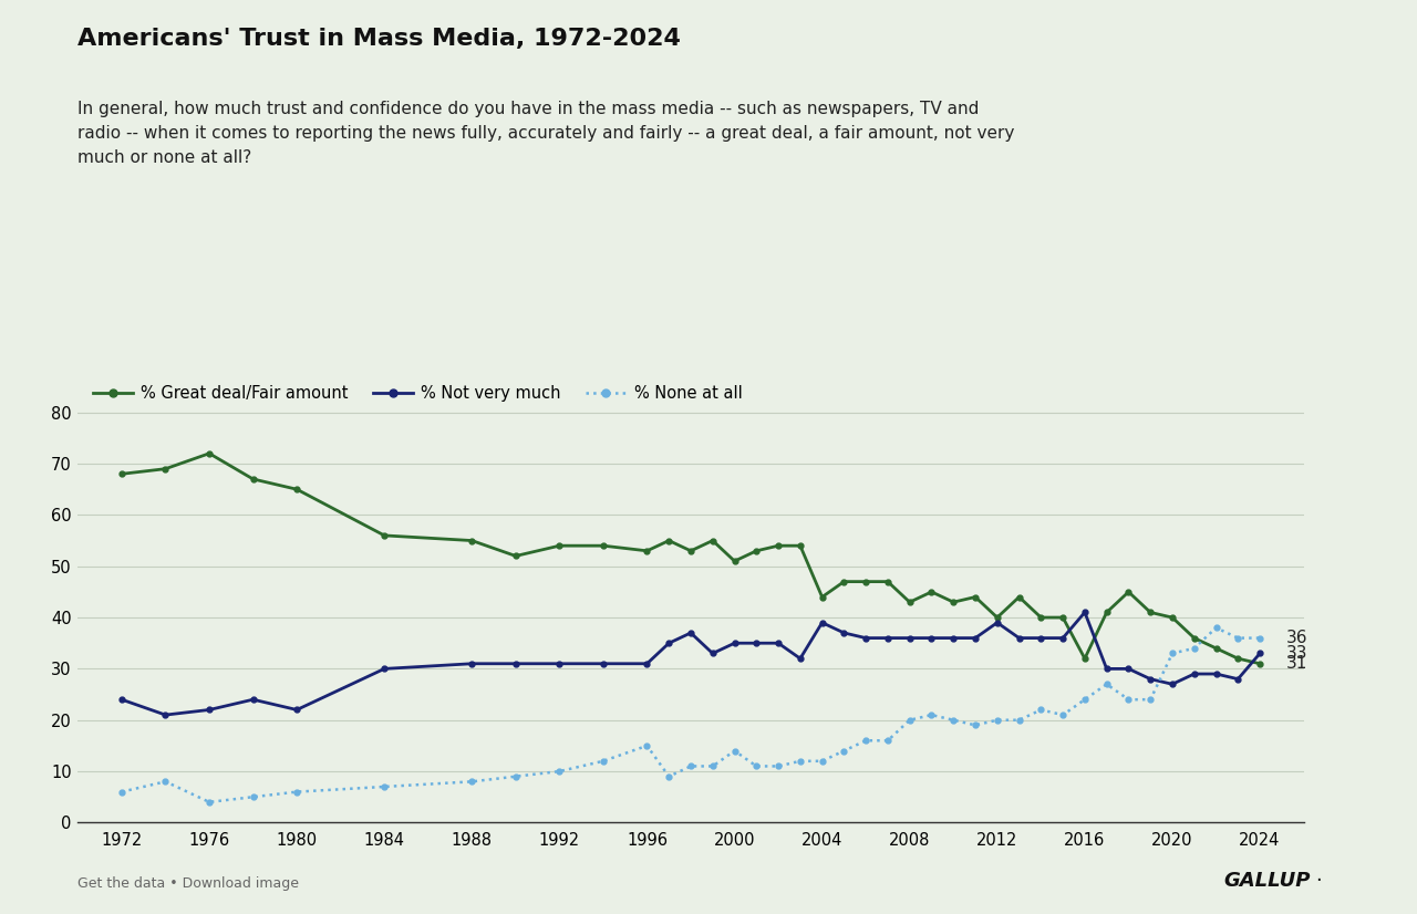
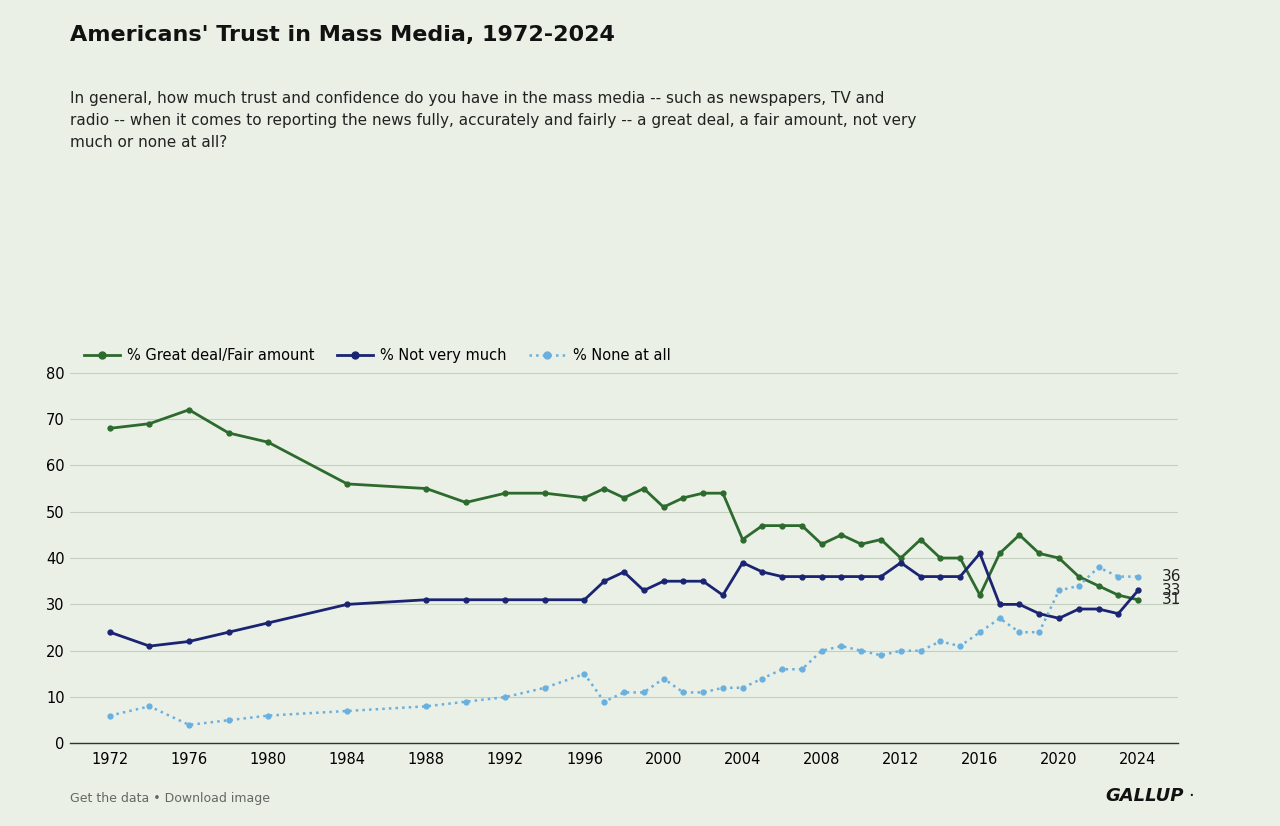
% Not very much/1980: 22 -> 26
